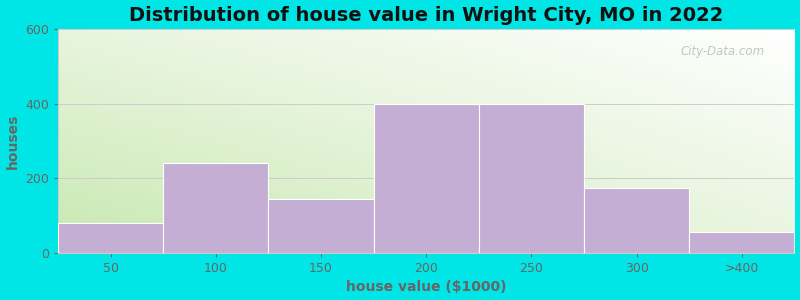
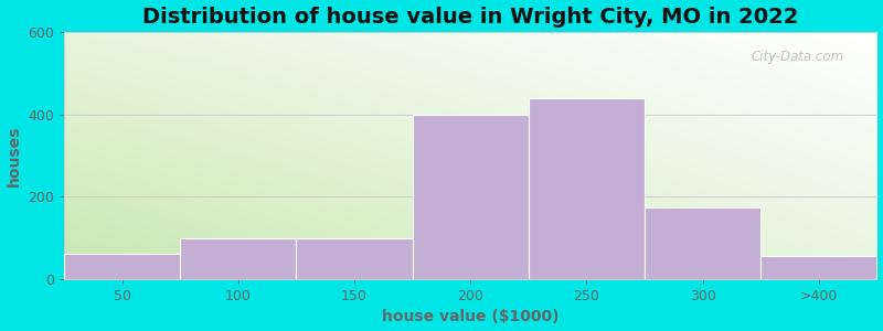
50: 80 -> 60
100: 240 -> 100
150: 145 -> 100
250: 400 -> 440
